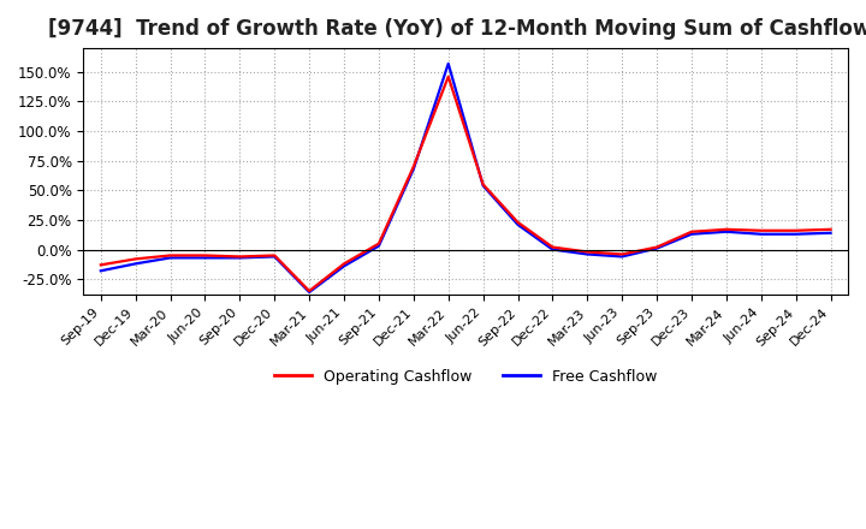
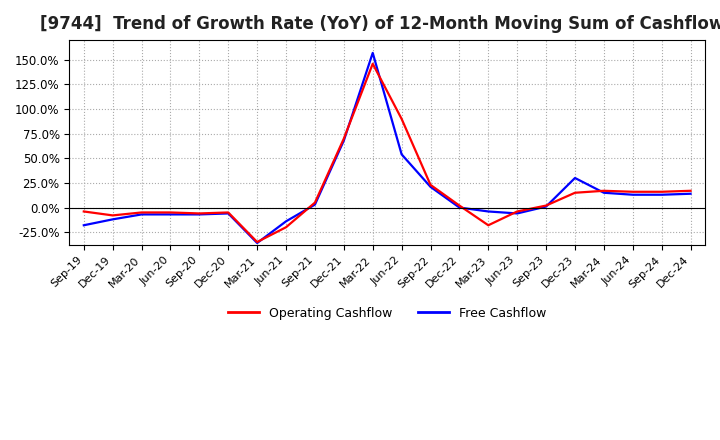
Operating Cashflow/Sep-19: -13% -> -4%
Operating Cashflow/Jun-21: -12% -> -20%
Operating Cashflow/Jun-22: 55% -> 90%
Operating Cashflow/Mar-23: -2% -> -18%
Free Cashflow/Dec-23: 13% -> 30%
